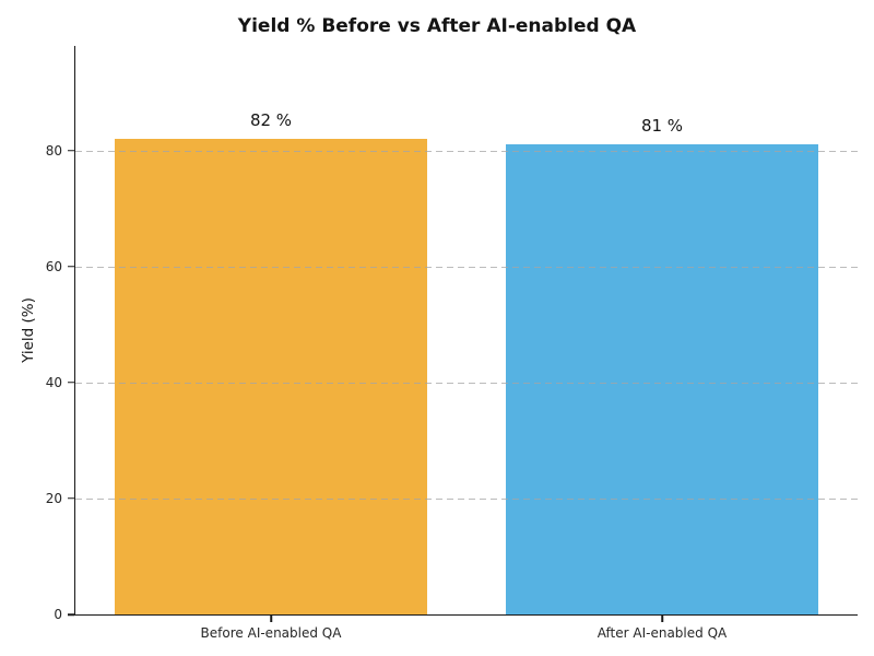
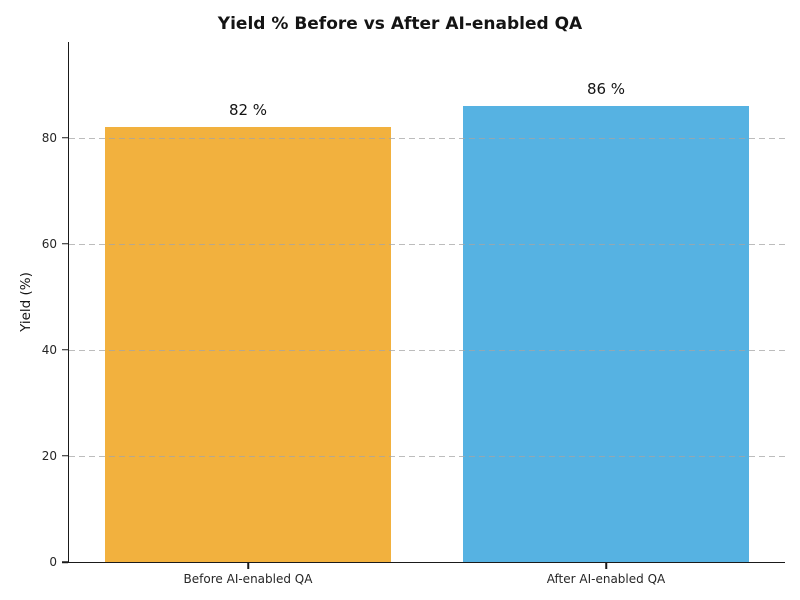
After AI-enabled QA: 81 -> 86
